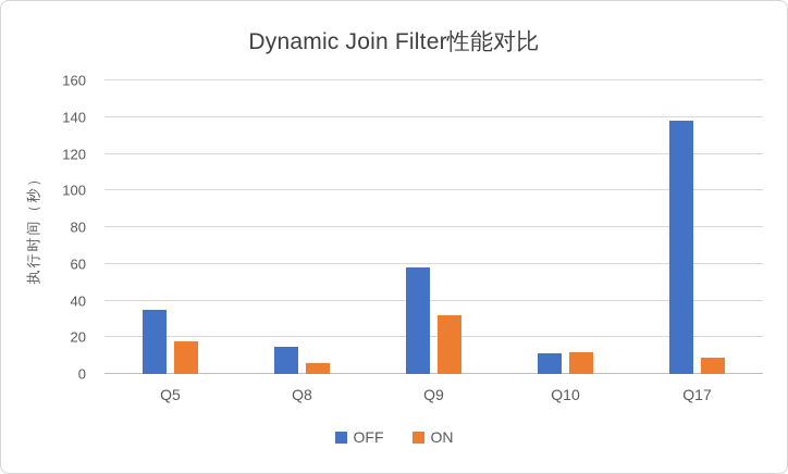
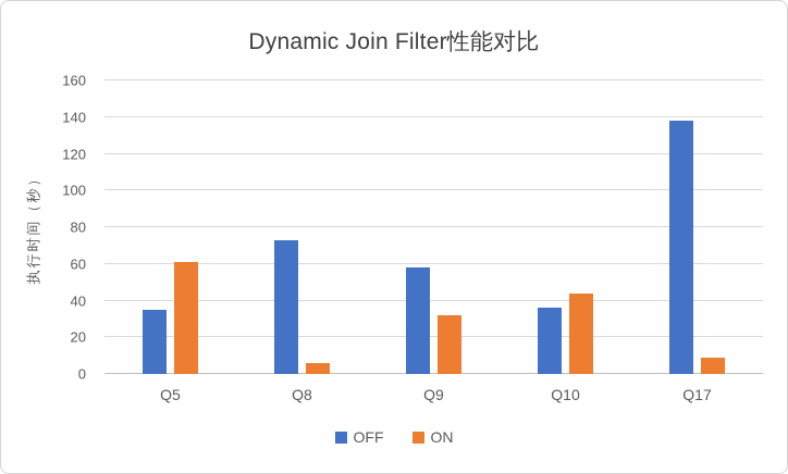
ON/Q5: 18 -> 61
OFF/Q8: 15 -> 73
OFF/Q10: 11 -> 36
ON/Q10: 12 -> 44
